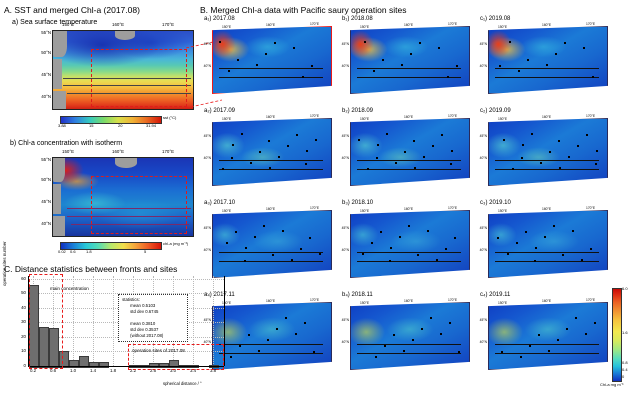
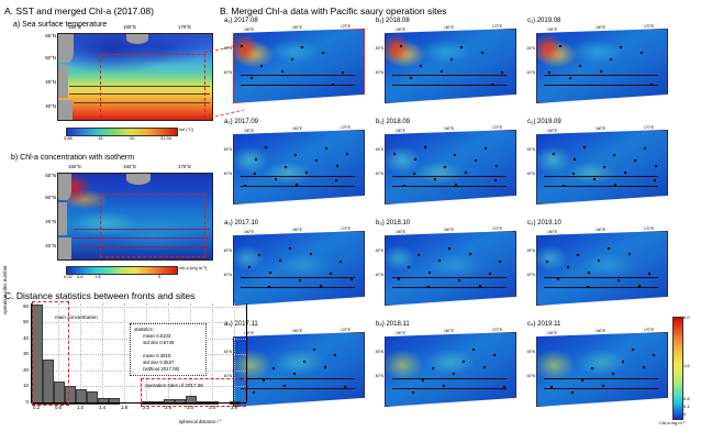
0.2: 56 -> 61
0.6: 26 -> 13
1.0: 4 -> 8
